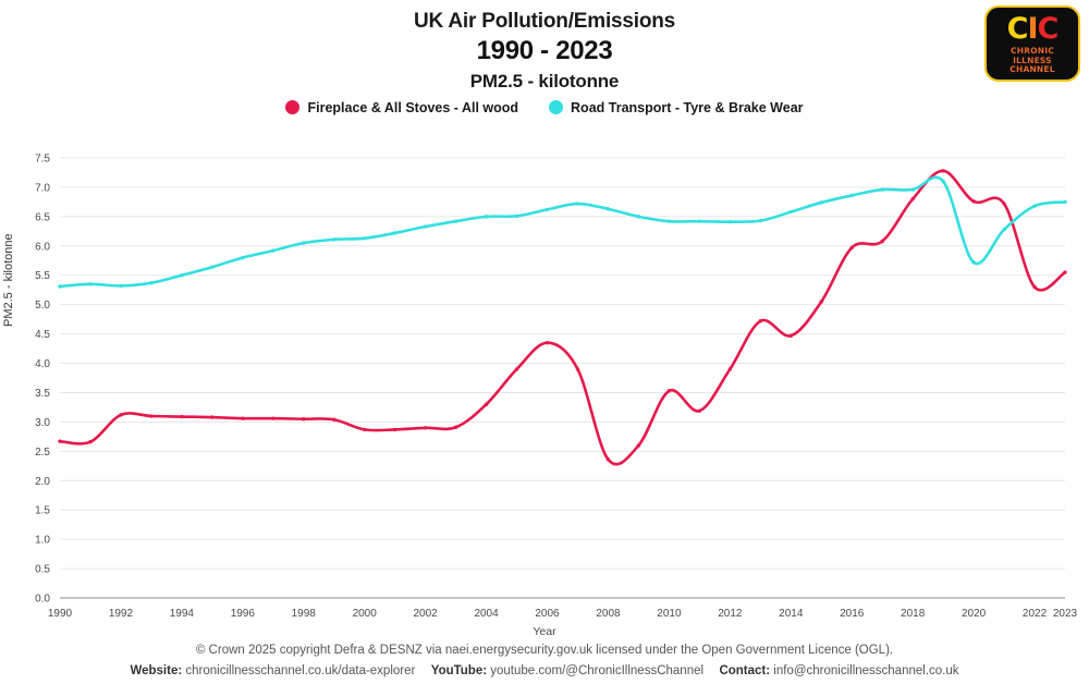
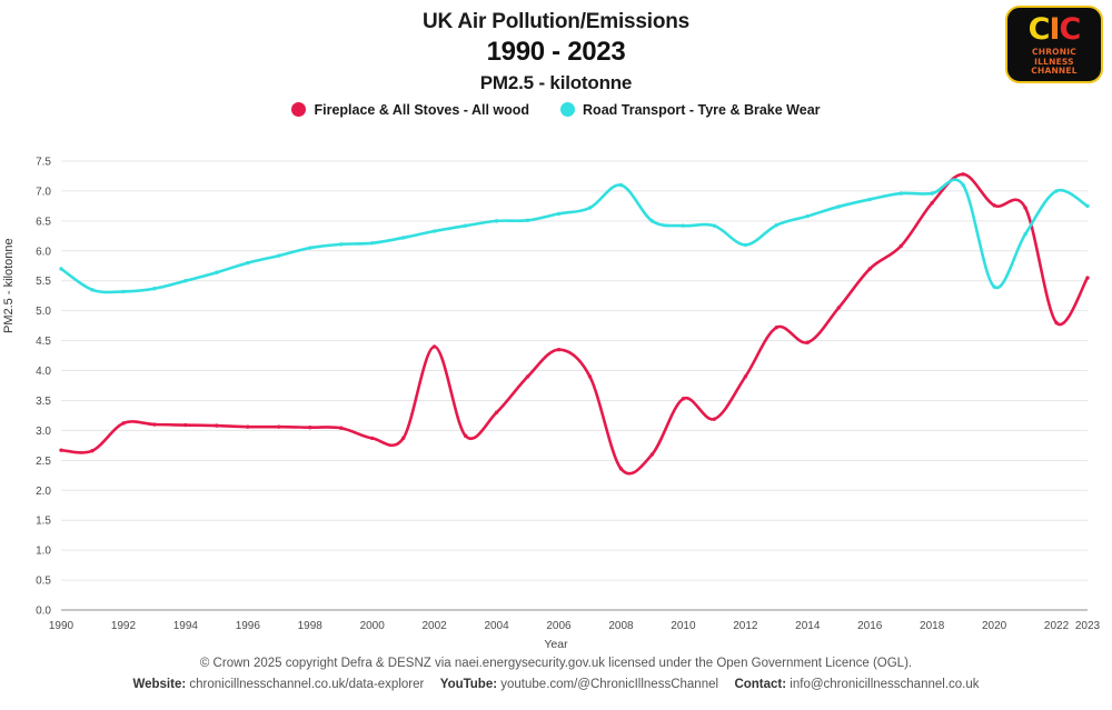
Road Transport - Tyre & Brake Wear/1990: 5.3 -> 5.7
Fireplace & All Stoves - All wood/2002: 2.9 -> 4.4
Road Transport - Tyre & Brake Wear/2008: 6.6 -> 7.1
Road Transport - Tyre & Brake Wear/2012: 6.4 -> 6.1
Fireplace & All Stoves - All wood/2016: 6.0 -> 5.7
Road Transport - Tyre & Brake Wear/2020: 5.7 -> 5.4
Fireplace & All Stoves - All wood/2022: 5.3 -> 4.8
Road Transport - Tyre & Brake Wear/2022: 6.7 -> 7.0
